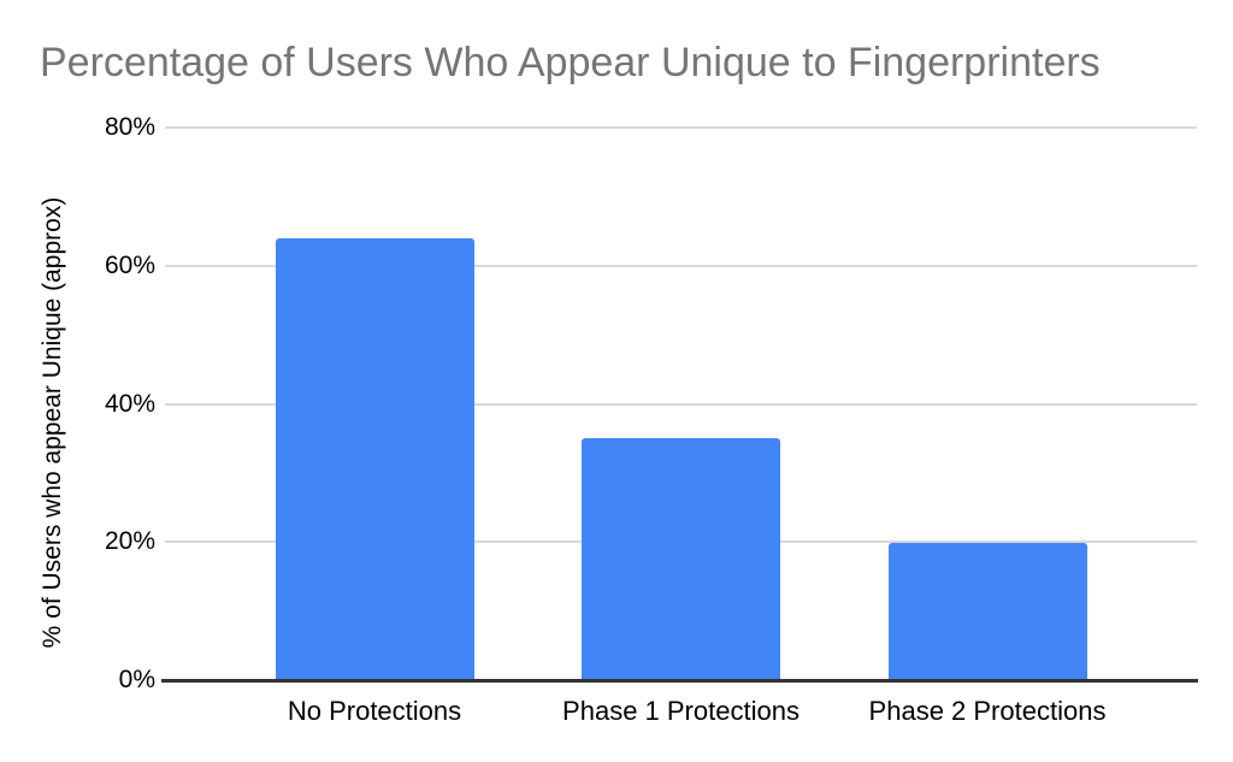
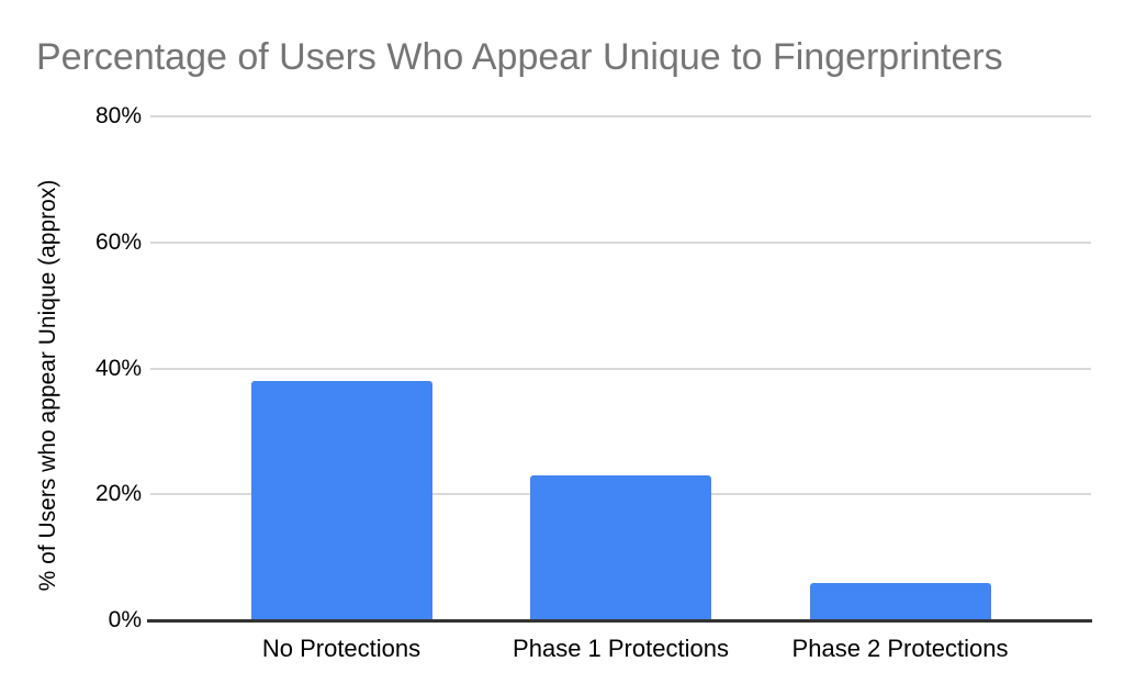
No Protections: 64% -> 38%
Phase 1 Protections: 35% -> 23%
Phase 2 Protections: 20% -> 6%
